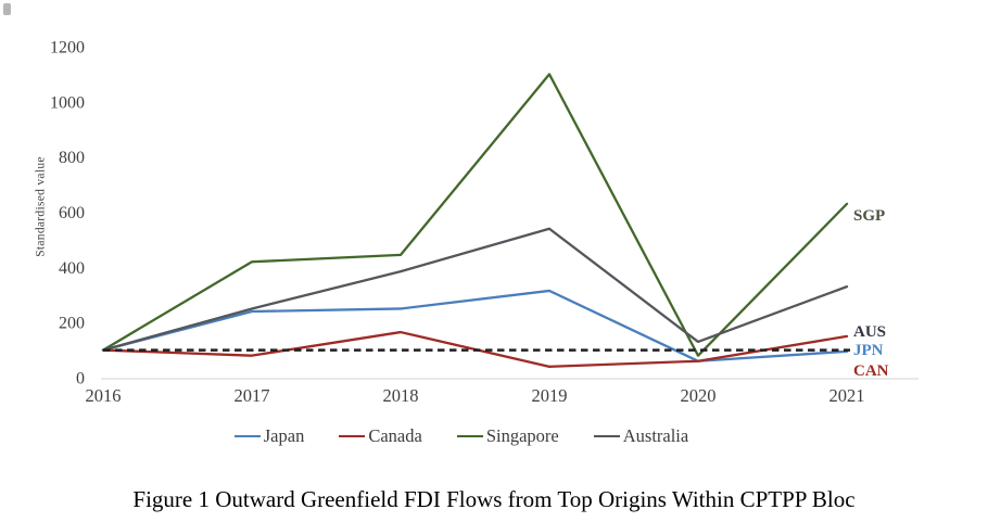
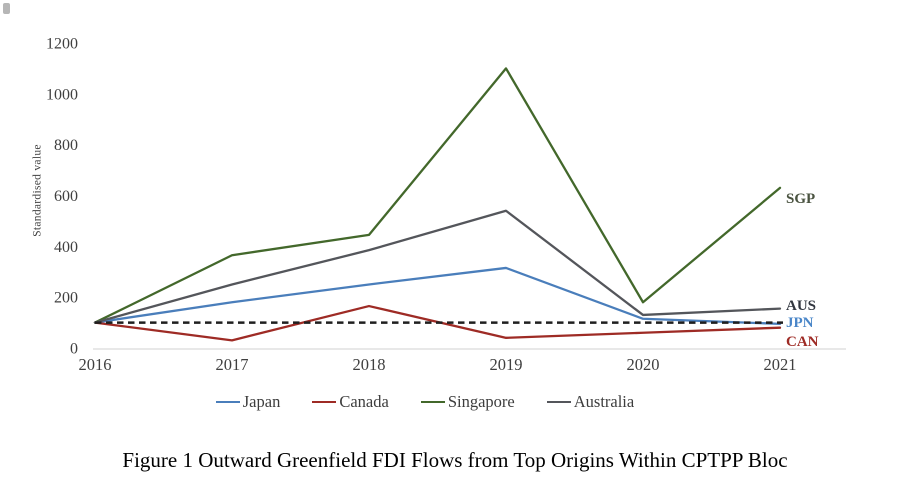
Japan/2017: 240 -> 180
Canada/2017: 80 -> 30
Singapore/2017: 420 -> 360
Japan/2020: 60 -> 120
Singapore/2020: 80 -> 180
Canada/2021: 150 -> 80
Australia/2021: 330 -> 160
